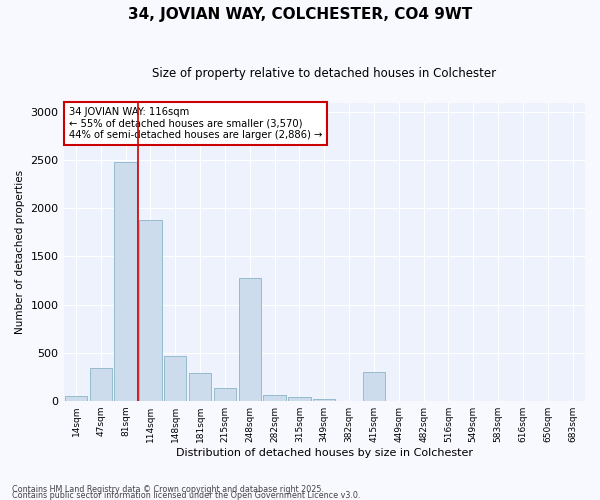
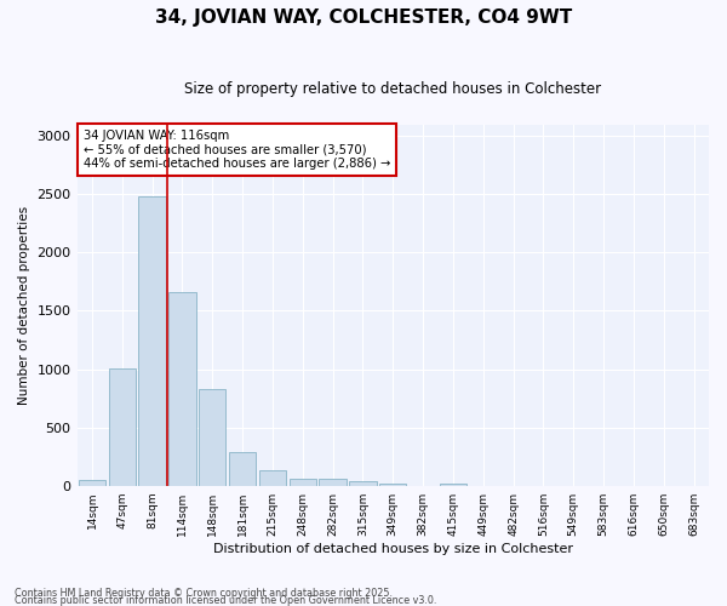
47sqm: 340 -> 1000
114sqm: 1880 -> 1660
148sqm: 460 -> 830
248sqm: 1280 -> 60
415sqm: 300 -> 20
